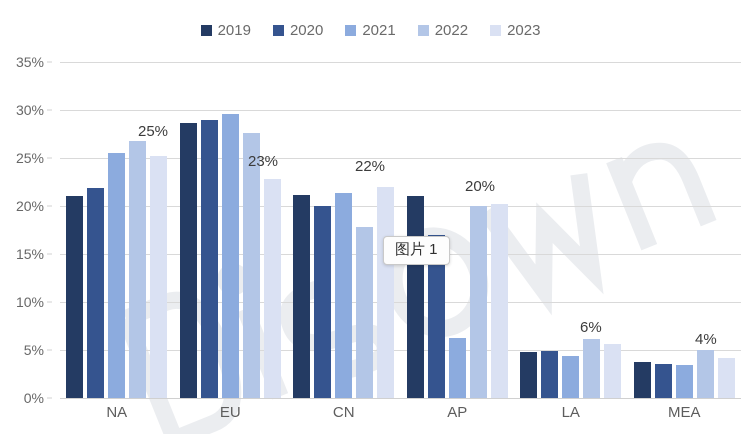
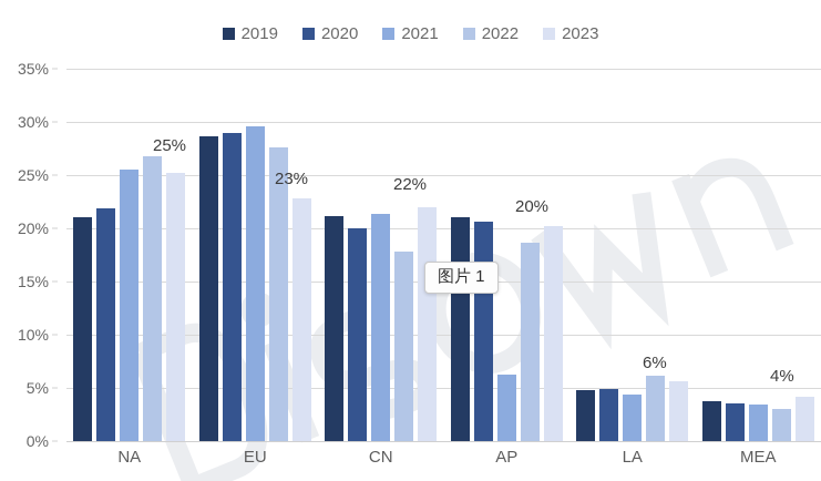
2020/AP: 17% -> 21%
2022/AP: 20% -> 19%
2022/MEA: 5% -> 3%
